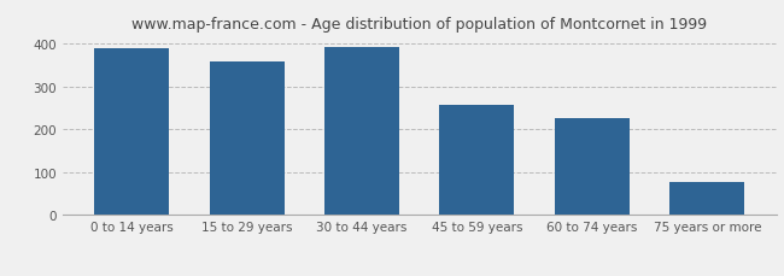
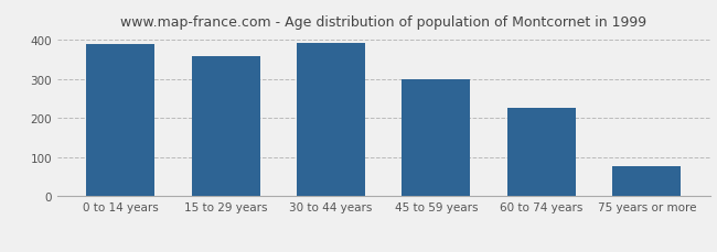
45 to 59 years: 258 -> 300
